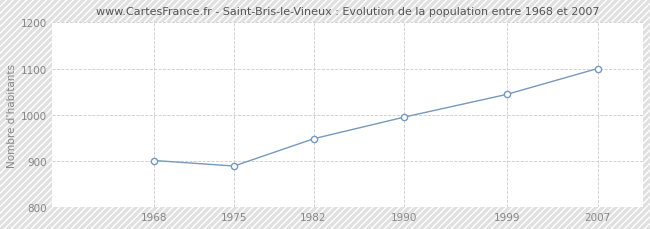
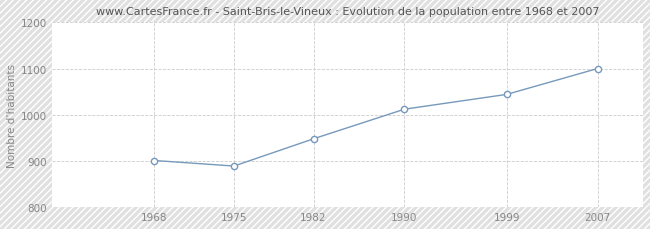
1990: 995 -> 1012
